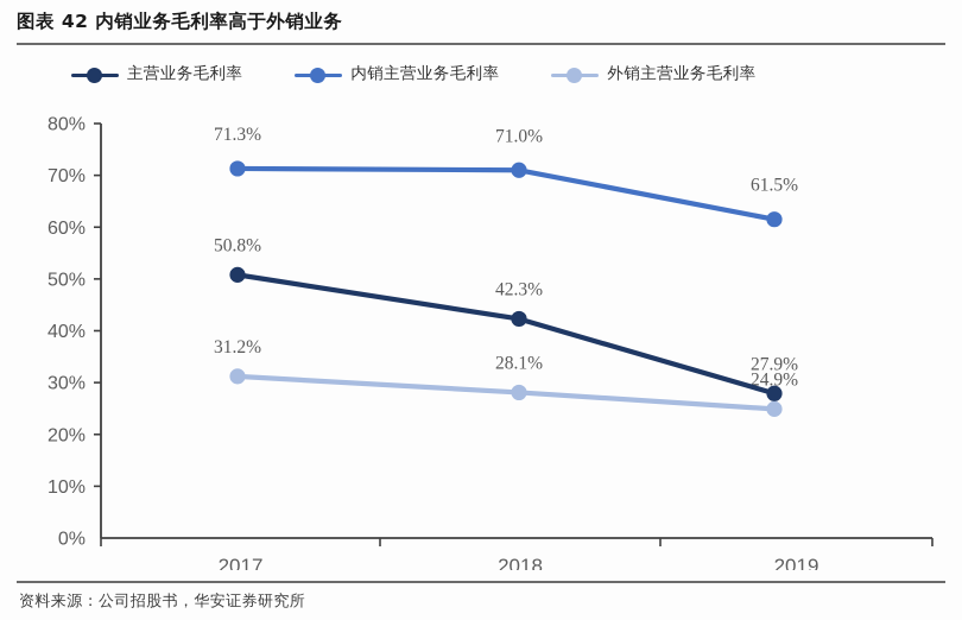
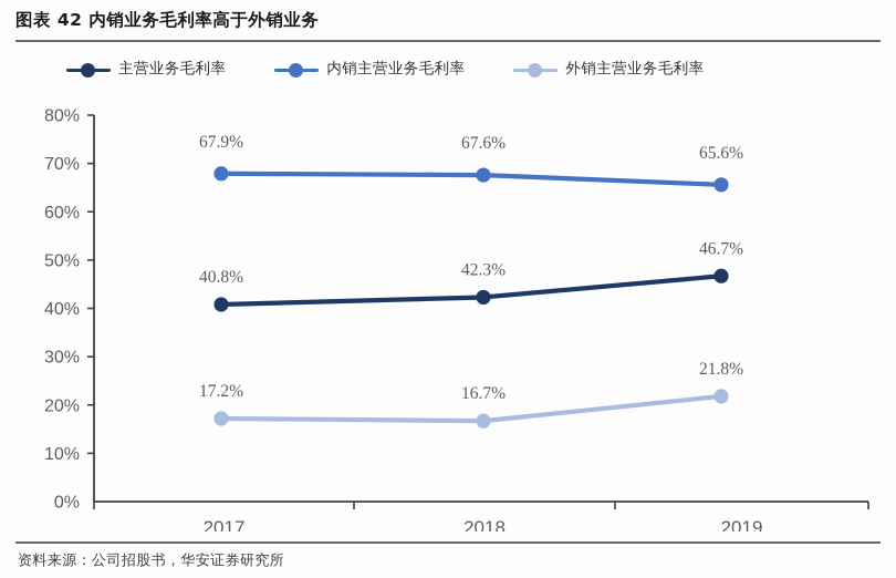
主营业务毛利率/2017: 50.8% -> 40.8%
内销主营业务毛利率/2017: 71.3% -> 67.9%
外销主营业务毛利率/2017: 31.2% -> 17.2%
内销主营业务毛利率/2018: 71.0% -> 67.6%
外销主营业务毛利率/2018: 28.1% -> 16.7%
主营业务毛利率/2019: 27.9% -> 46.7%
内销主营业务毛利率/2019: 61.5% -> 65.6%
外销主营业务毛利率/2019: 24.9% -> 21.8%
